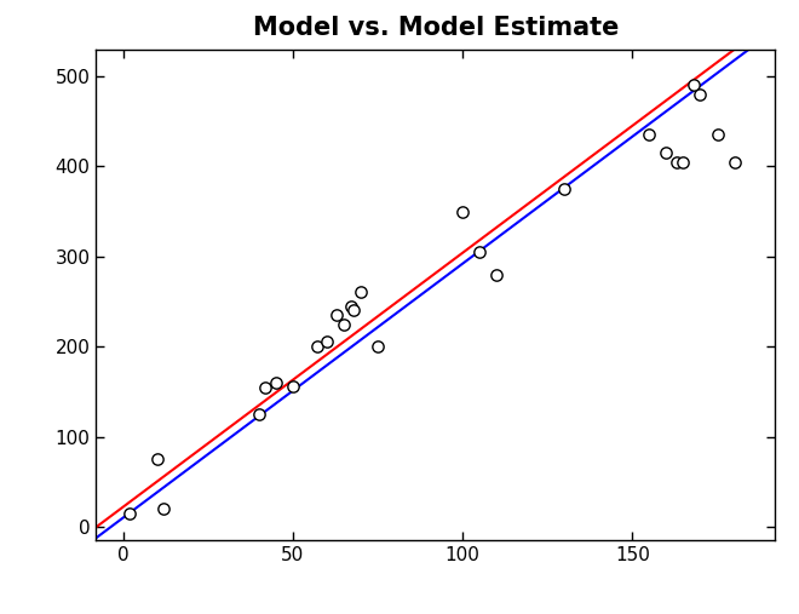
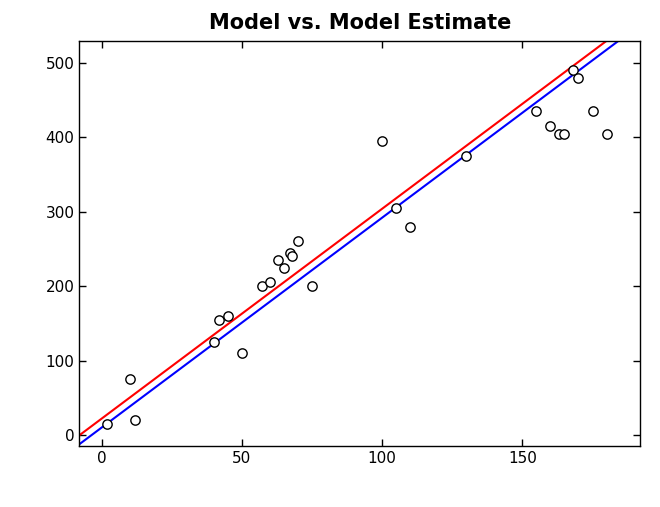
50: 156 -> 110
100: 350 -> 395
